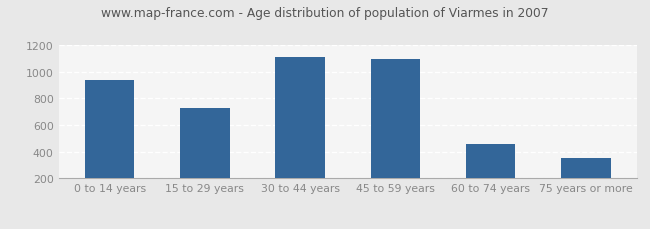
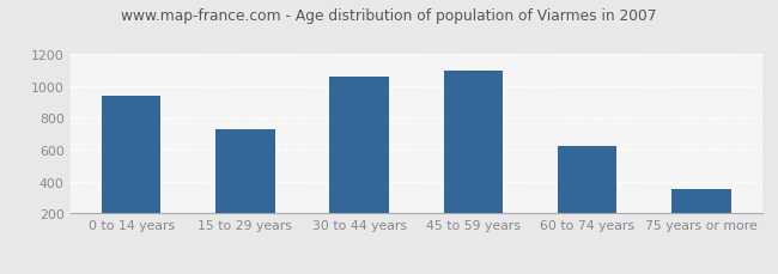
30 to 44 years: 1110 -> 1060
60 to 74 years: 460 -> 620
